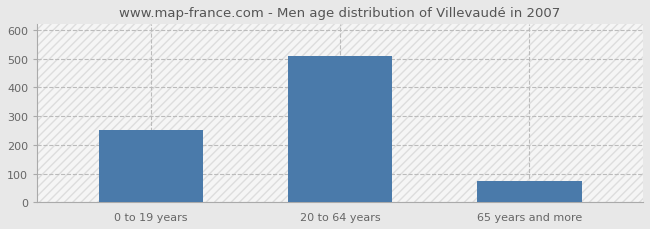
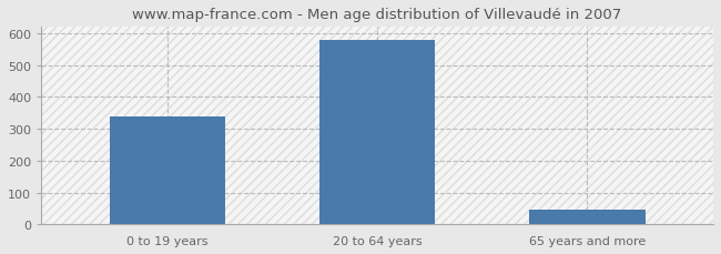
0 to 19 years: 252 -> 340
20 to 64 years: 511 -> 580
65 years and more: 74 -> 45
